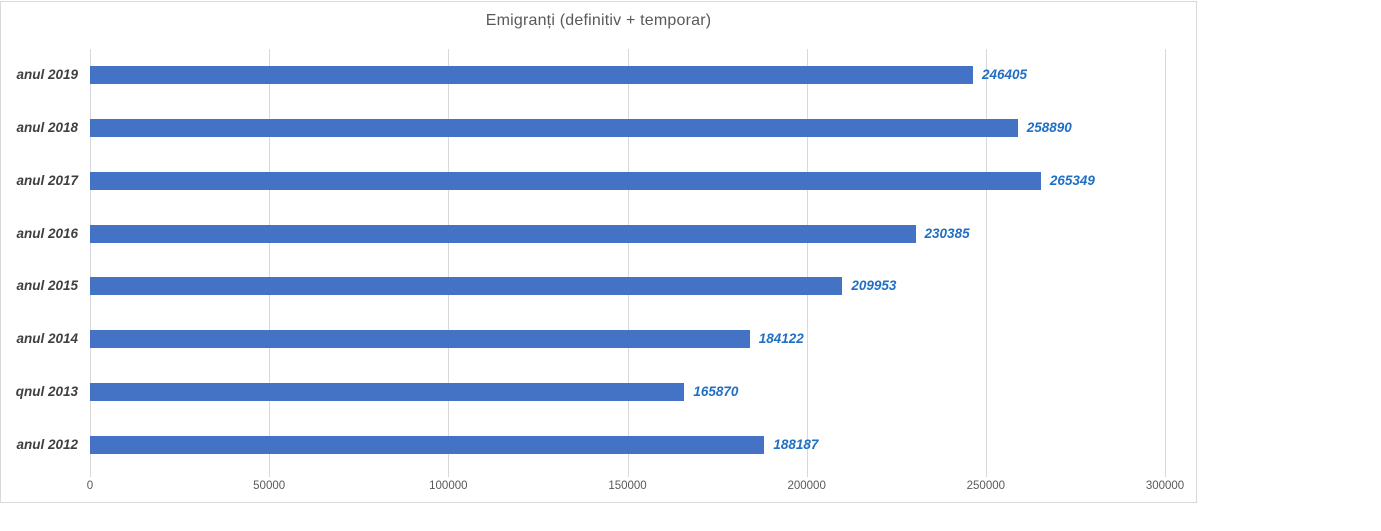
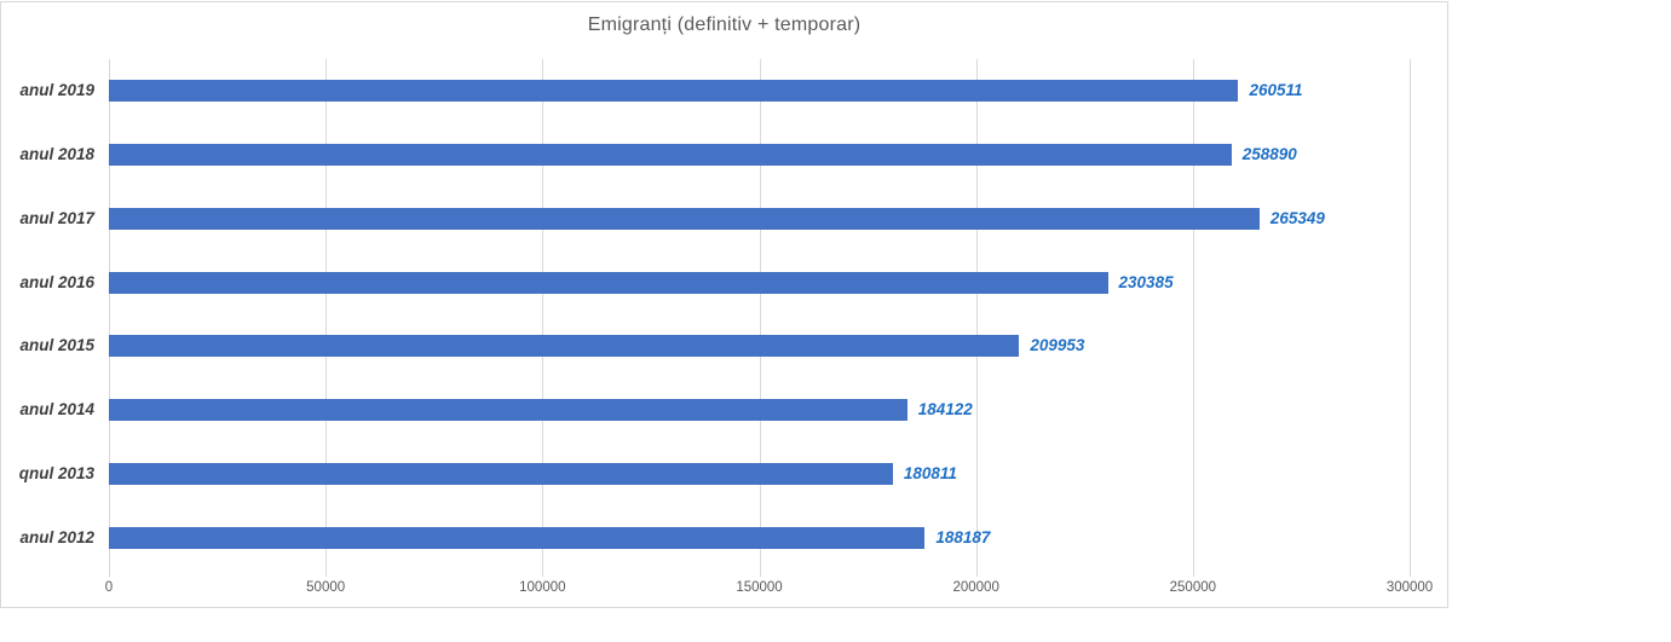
anul 2019: 246405 -> 260511
qnul 2013: 165870 -> 180811
